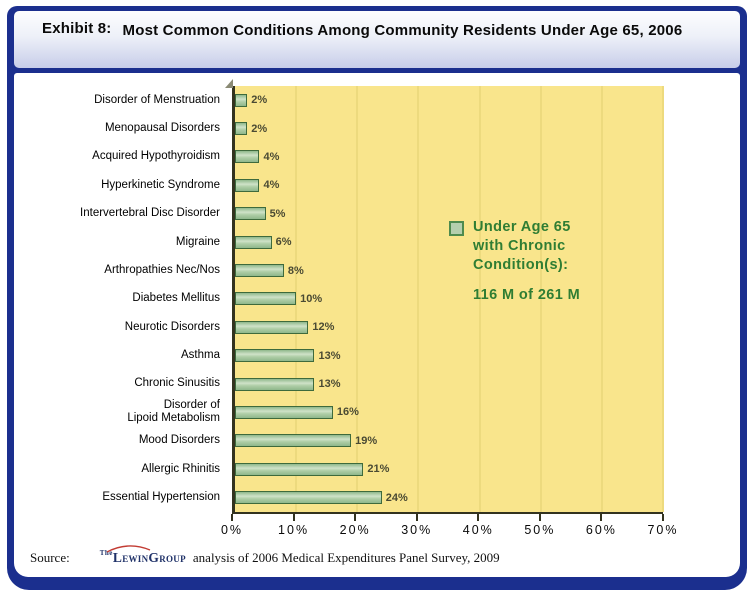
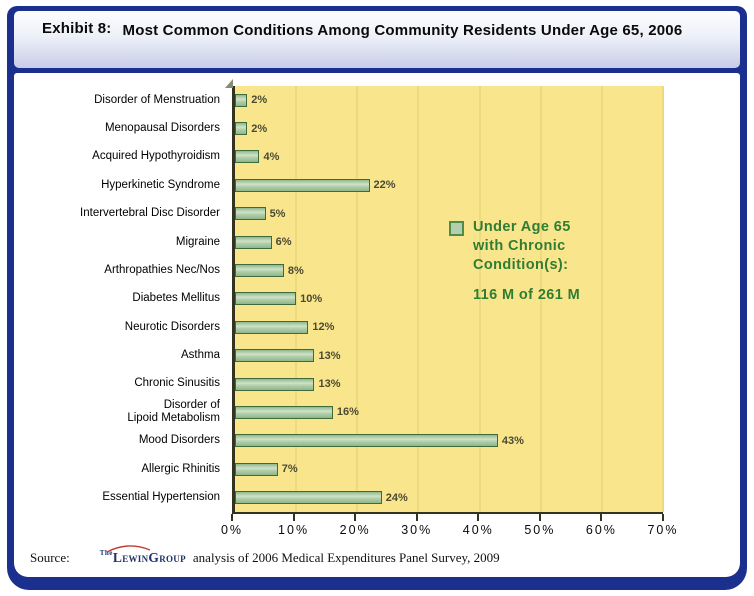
Hyperkinetic Syndrome: 4% -> 22%
Mood Disorders: 19% -> 43%
Allergic Rhinitis: 21% -> 7%
